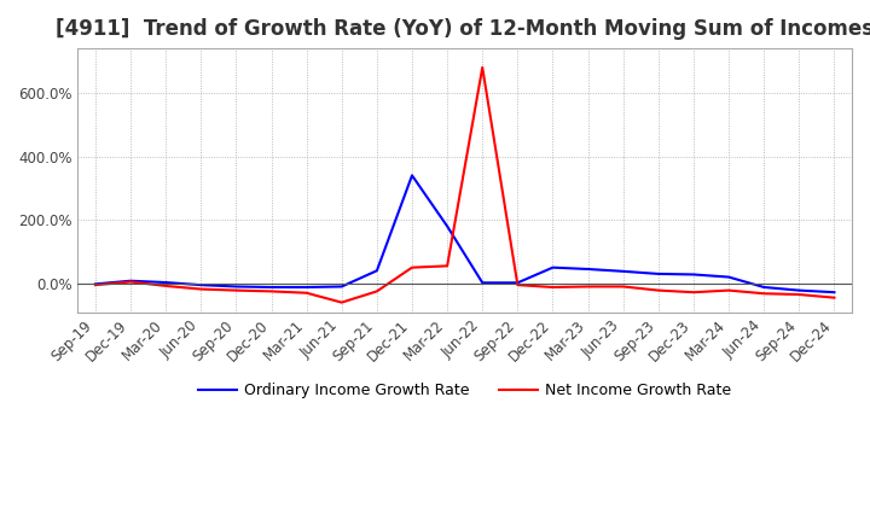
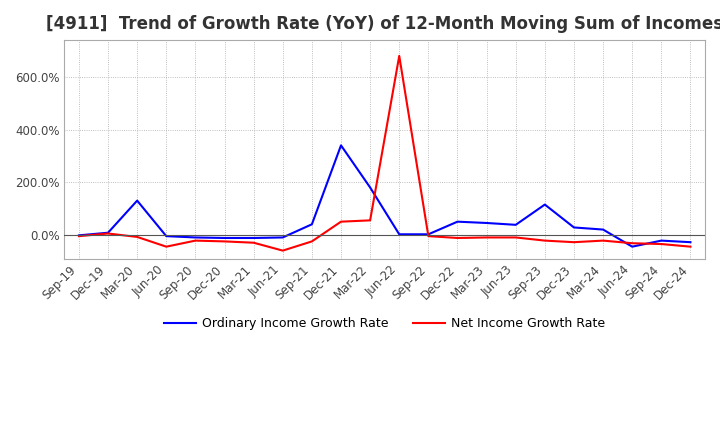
Ordinary Income Growth Rate/Mar-20: 3% -> 130%
Net Income Growth Rate/Jun-20: -18% -> -45%
Ordinary Income Growth Rate/Sep-23: 30% -> 115%
Ordinary Income Growth Rate/Jun-24: -12% -> -45%
